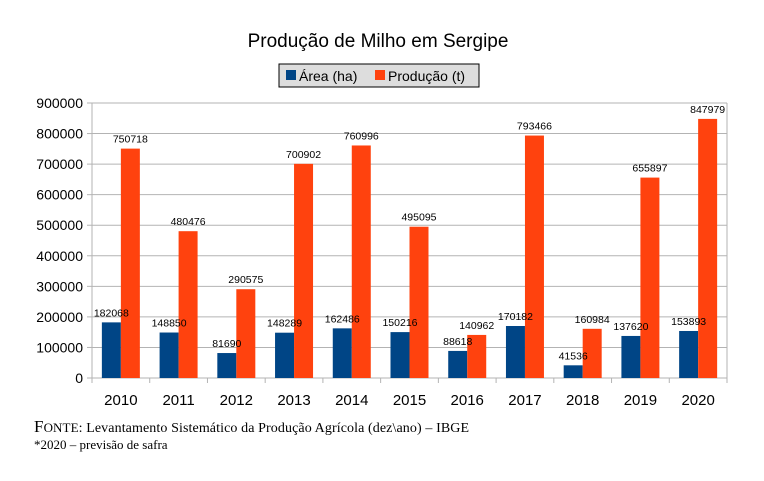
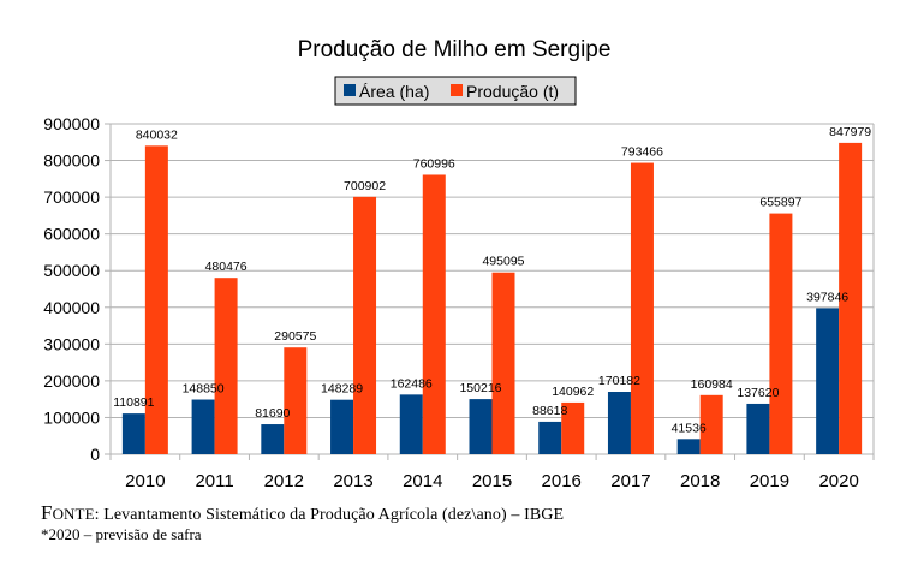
Área (ha)/2010: 182068 -> 110891
Produção (t)/2010: 750718 -> 840032
Área (ha)/2020: 153893 -> 397846
